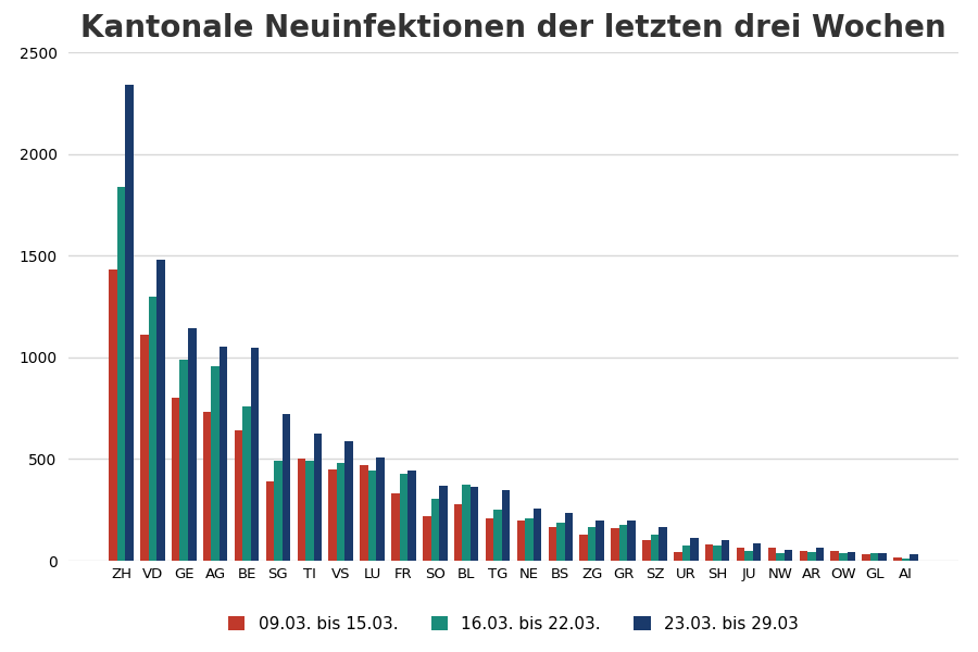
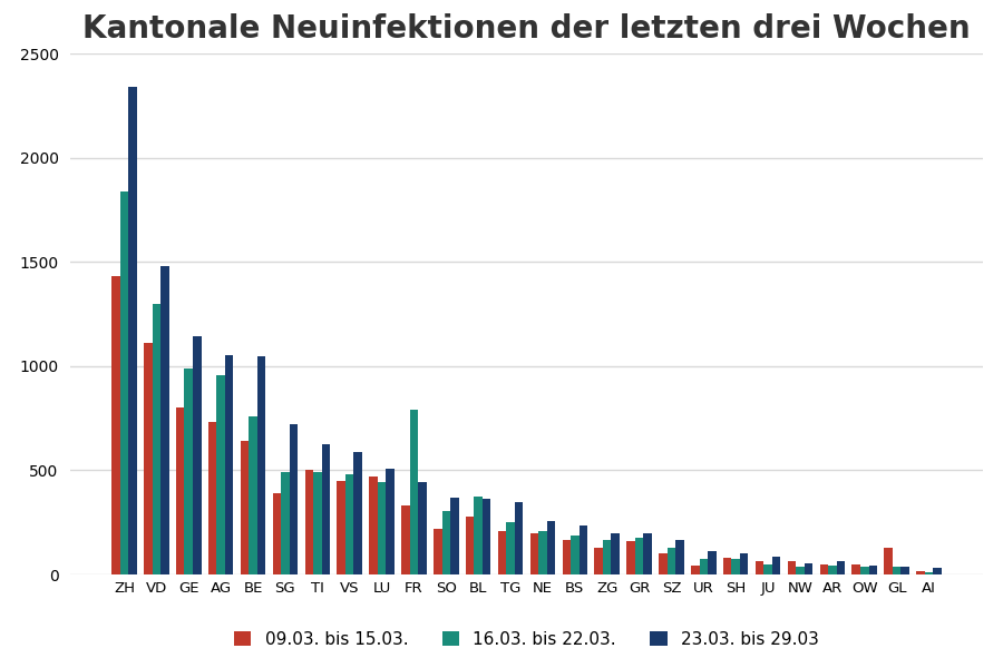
16.03. bis 22.03./FR: 430 -> 790
09.03. bis 15.03./GL: 30 -> 130
